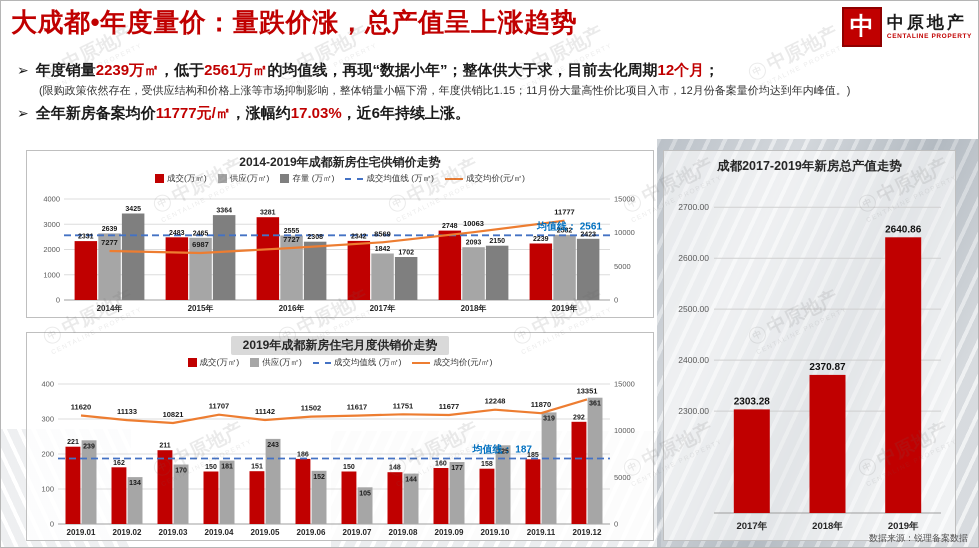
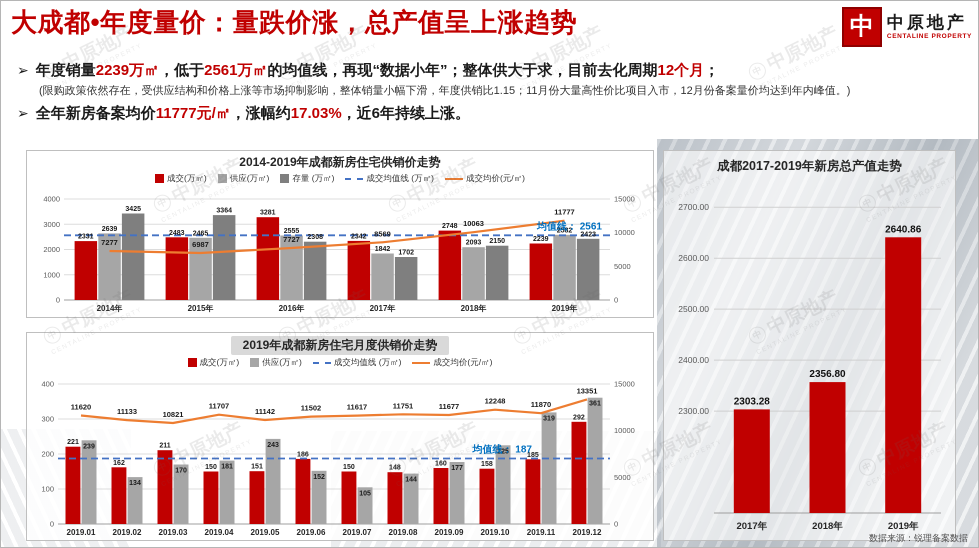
成都2017-2019年新房总产值走势/2018年: 2370.87 -> 2356.80
